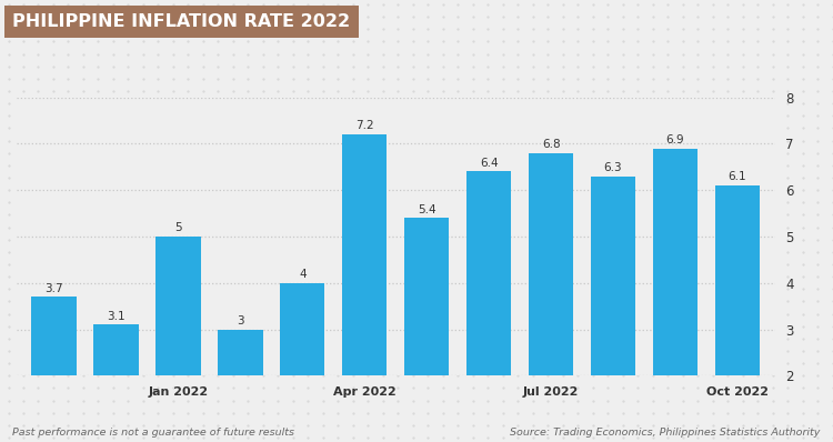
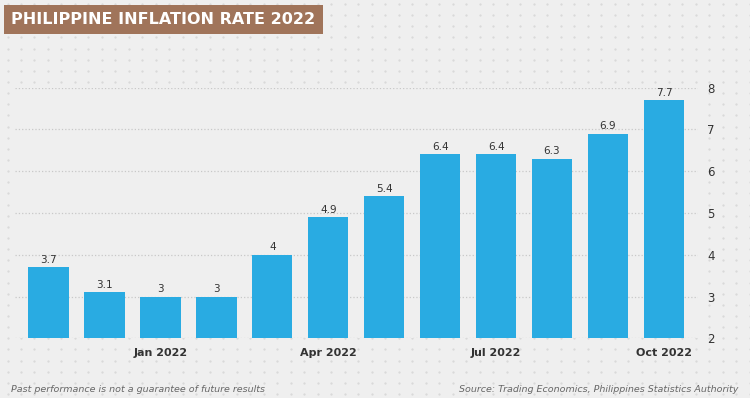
Jan 2022: 5 -> 3
Apr 2022: 7.2 -> 4.9
Jul 2022: 6.8 -> 6.4
Oct 2022: 6.1 -> 7.7
